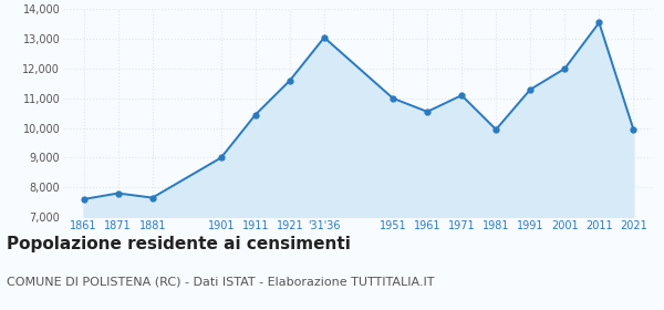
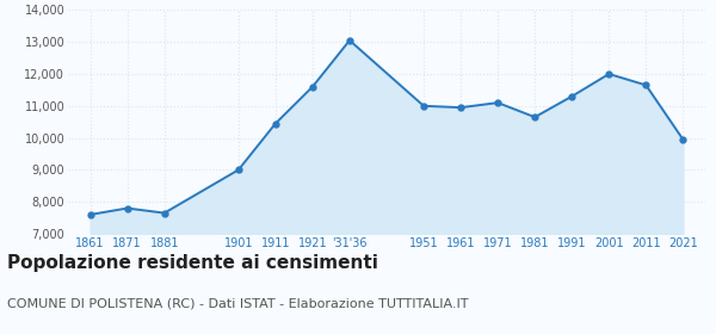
1961: 10,550 -> 10,950
1981: 9,950 -> 10,650
2011: 13,550 -> 11,650
